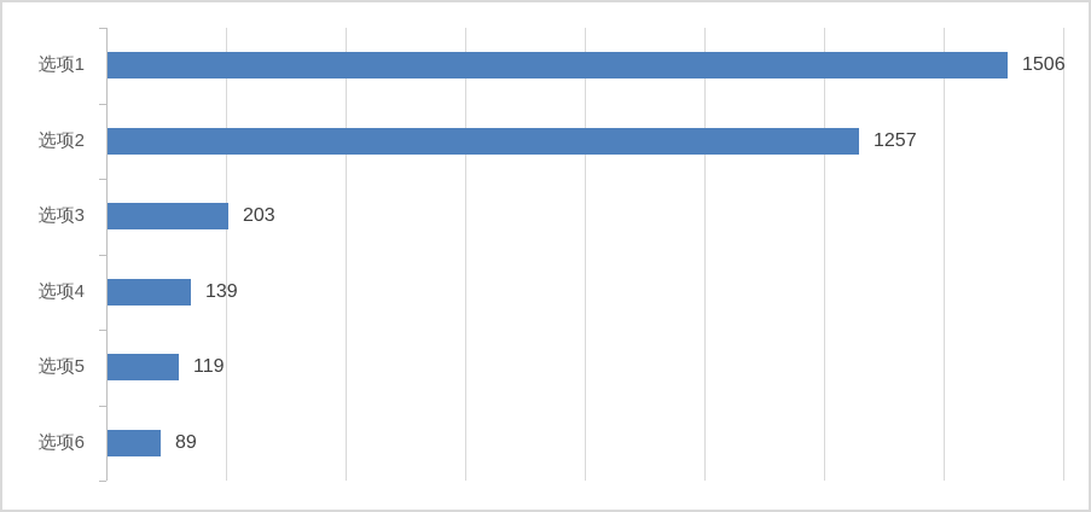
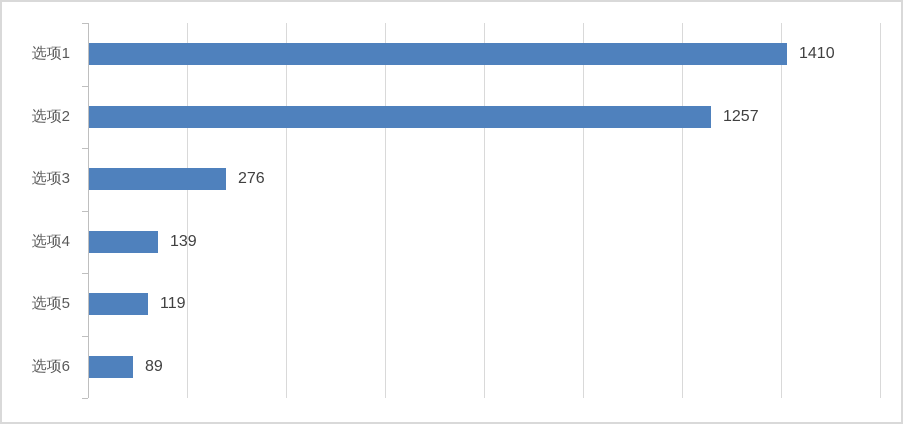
选项1: 1506 -> 1410
选项3: 203 -> 276
